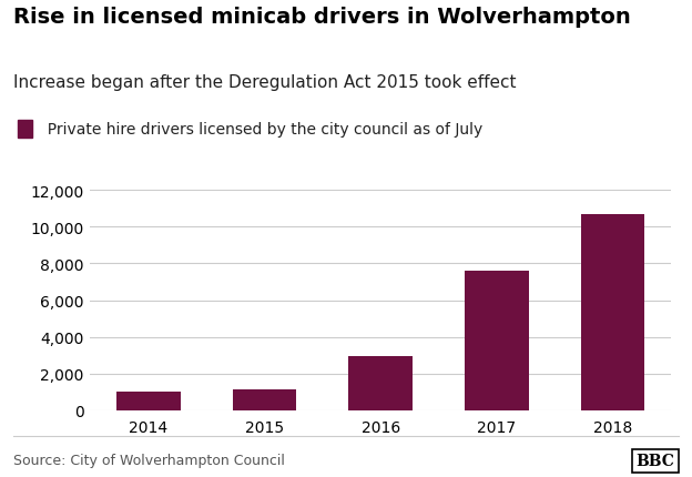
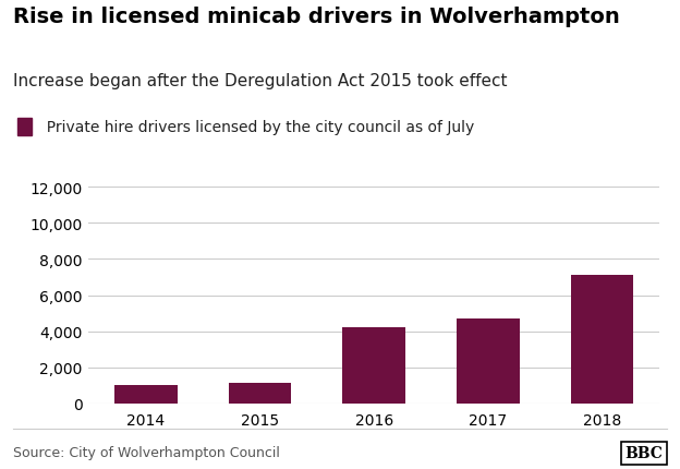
2016: 3,000 -> 4,200
2017: 7,600 -> 4,700
2018: 10,700 -> 7,100
